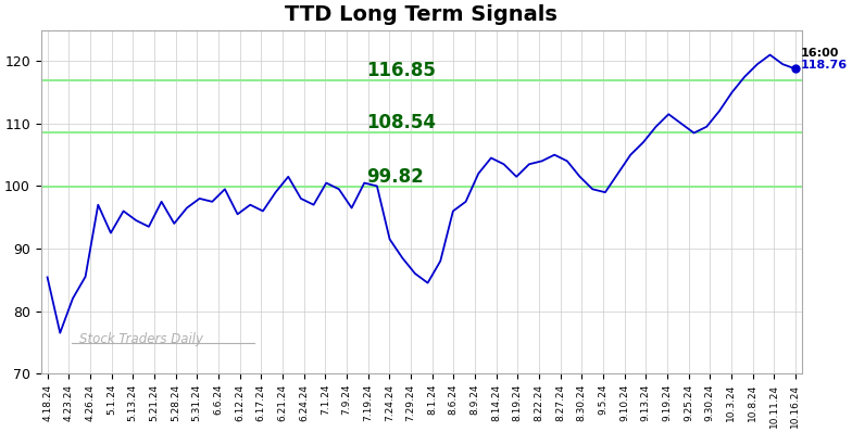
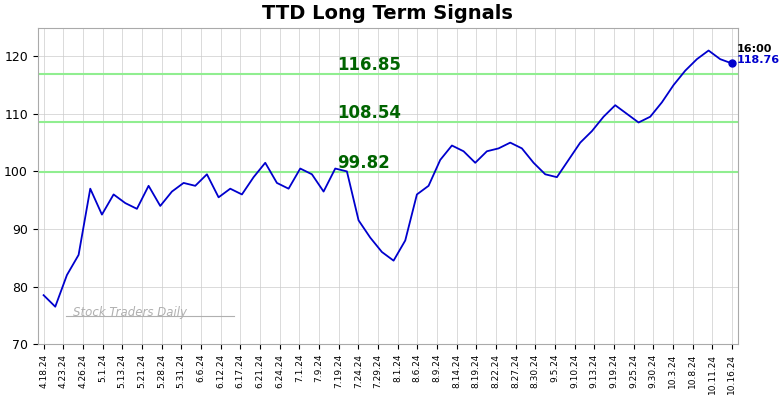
4.18.24: 85.4 -> 78.5
